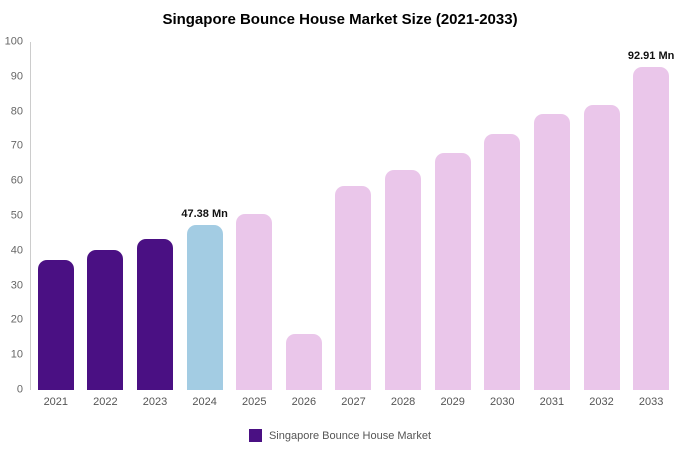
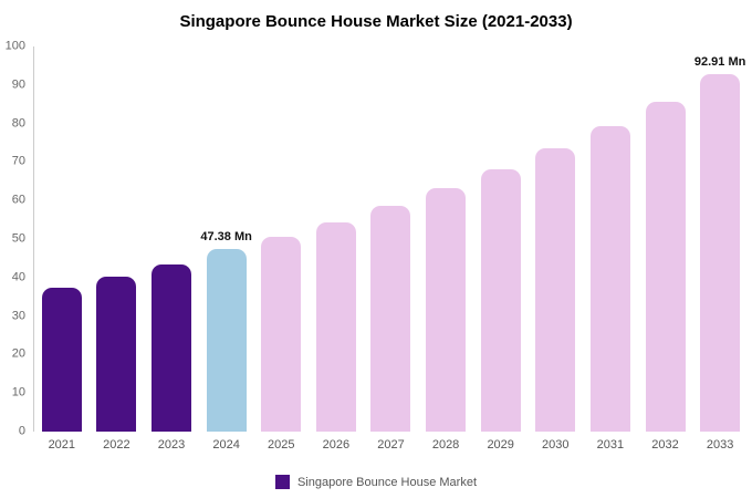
2026: 16 -> 54
2032: 82 -> 86
